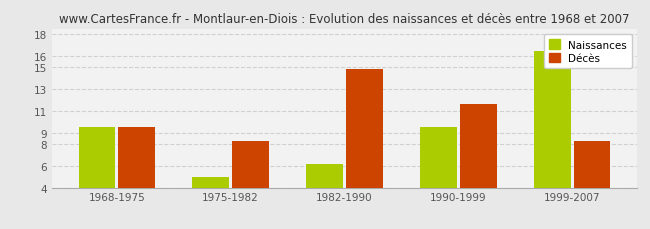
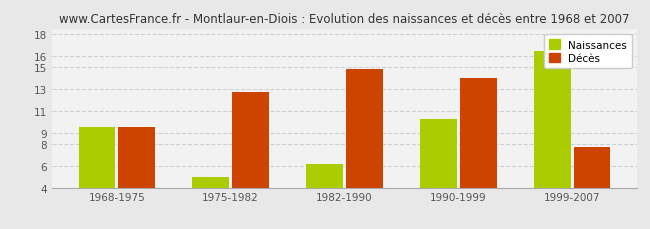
Décès/1975-1982: 8.3 -> 12.7
Naissances/1990-1999: 9.5 -> 10.3
Décès/1990-1999: 11.6 -> 14.0
Décès/1999-2007: 8.3 -> 7.7
